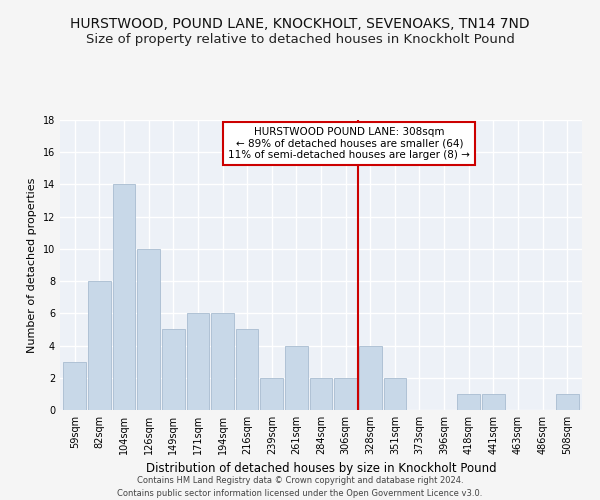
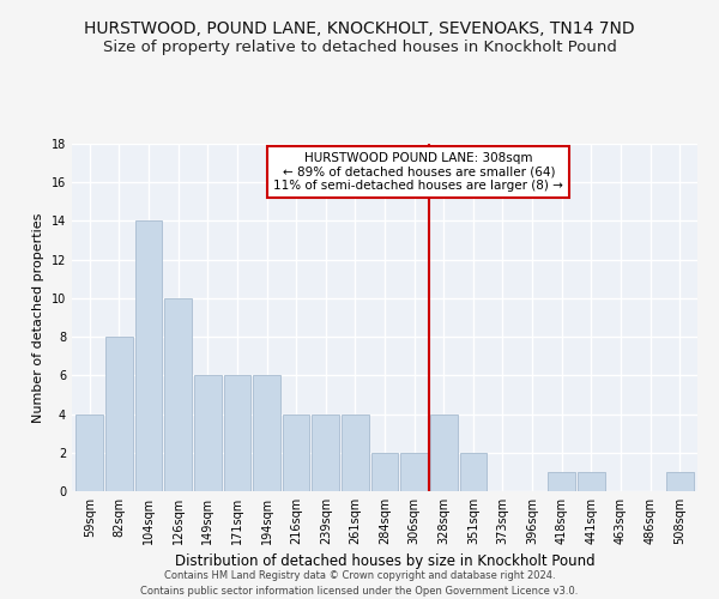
59sqm: 3 -> 4
149sqm: 5 -> 6
216sqm: 5 -> 4
239sqm: 2 -> 4
